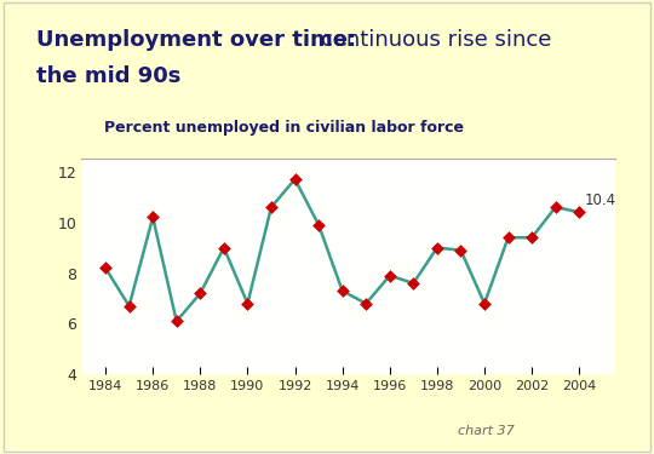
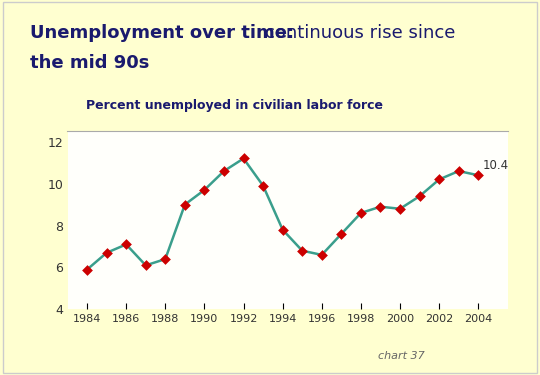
1984: 8.2 -> 5.9
1986: 10.2 -> 7.1
1988: 7.2 -> 6.4
1990: 6.8 -> 9.7
1992: 11.7 -> 11.2
1994: 7.3 -> 7.8
1996: 7.9 -> 6.6
1998: 9.0 -> 8.6
2000: 6.8 -> 8.8
2002: 9.4 -> 10.2
